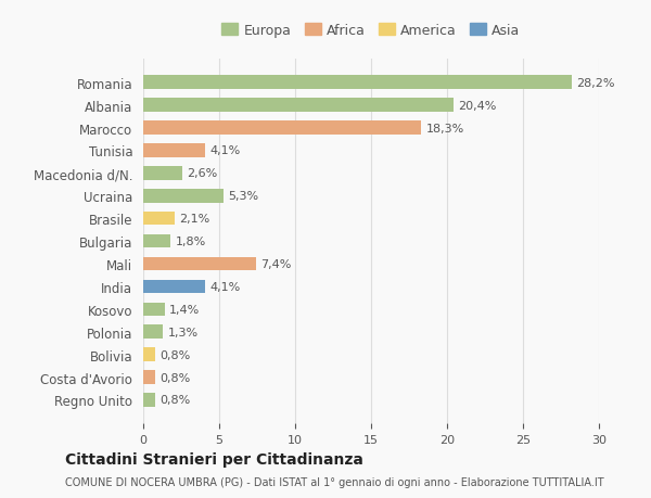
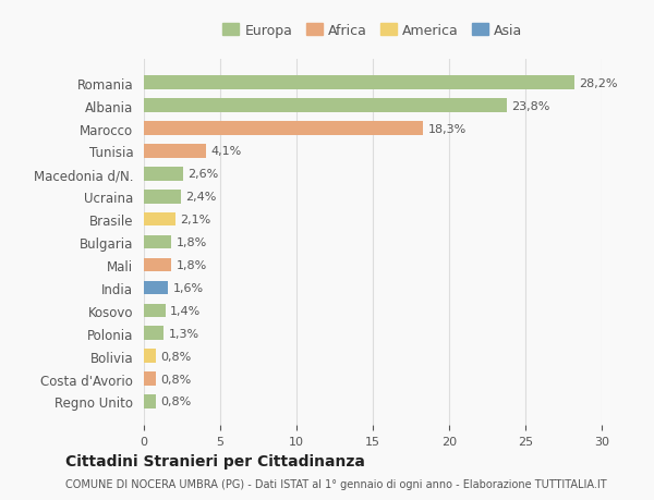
Albania: 20,4% -> 23,8%
Ucraina: 5,3% -> 2,4%
Mali: 7,4% -> 1,8%
India: 4,1% -> 1,6%
